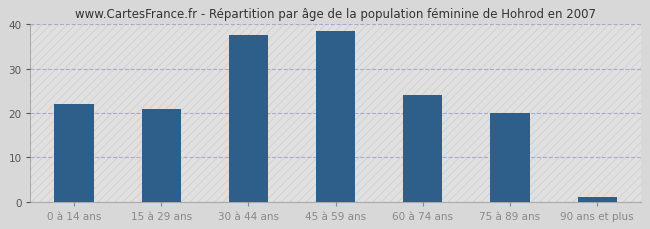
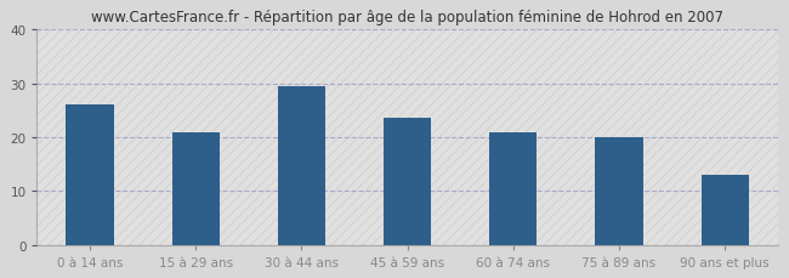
0 à 14 ans: 22.0 -> 26.0
30 à 44 ans: 37.5 -> 29.5
45 à 59 ans: 38.5 -> 23.5
60 à 74 ans: 24.0 -> 21.0
90 ans et plus: 1.0 -> 13.0
